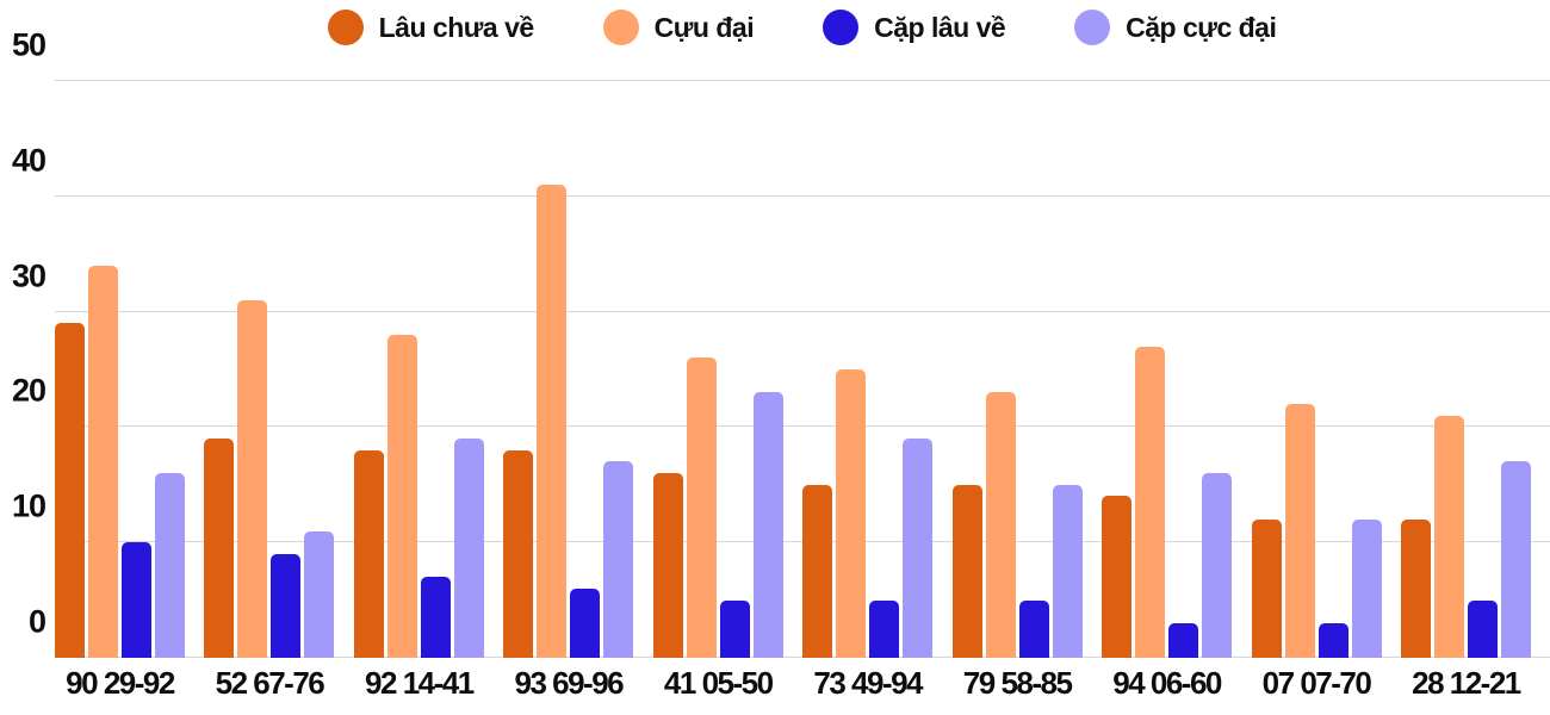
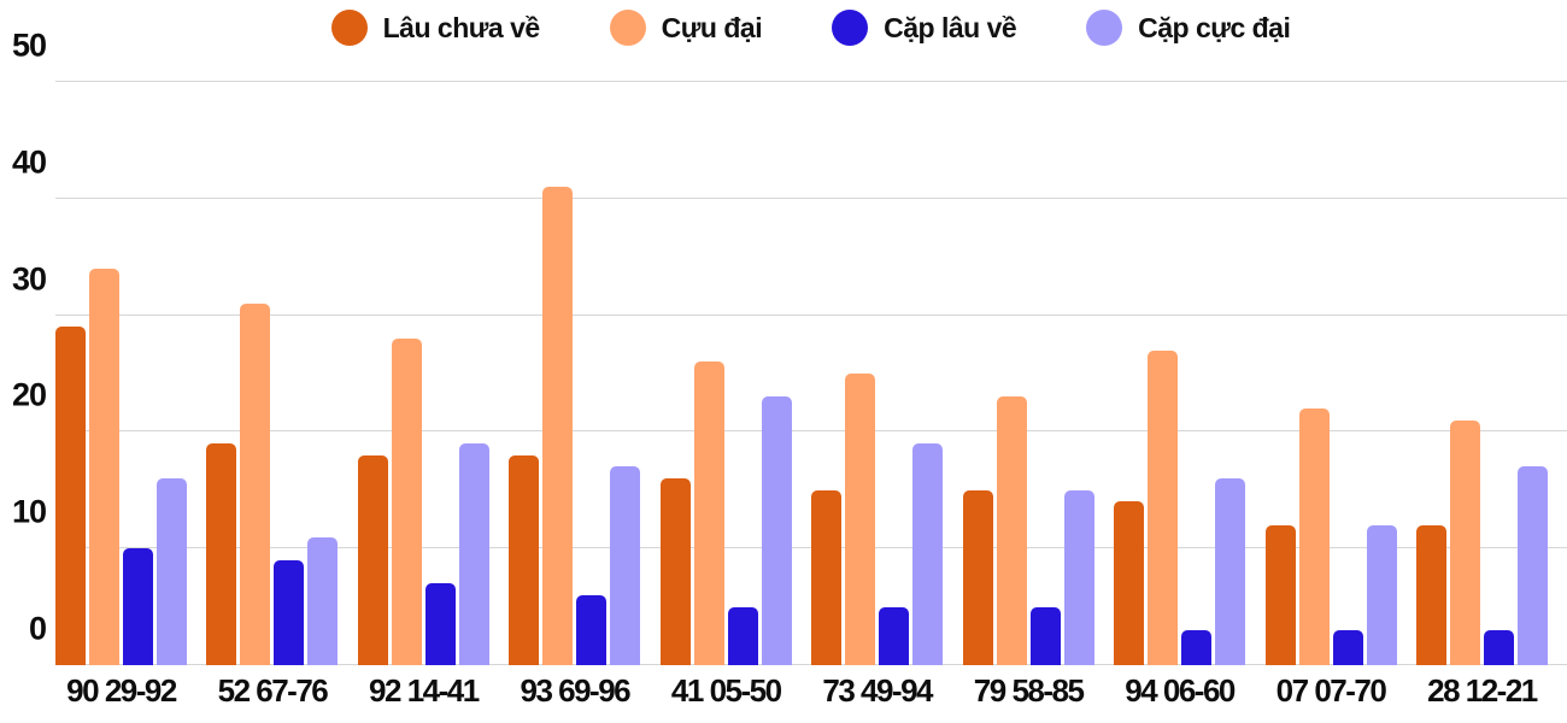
Cặp lâu về/28 12-21: 5 -> 3
